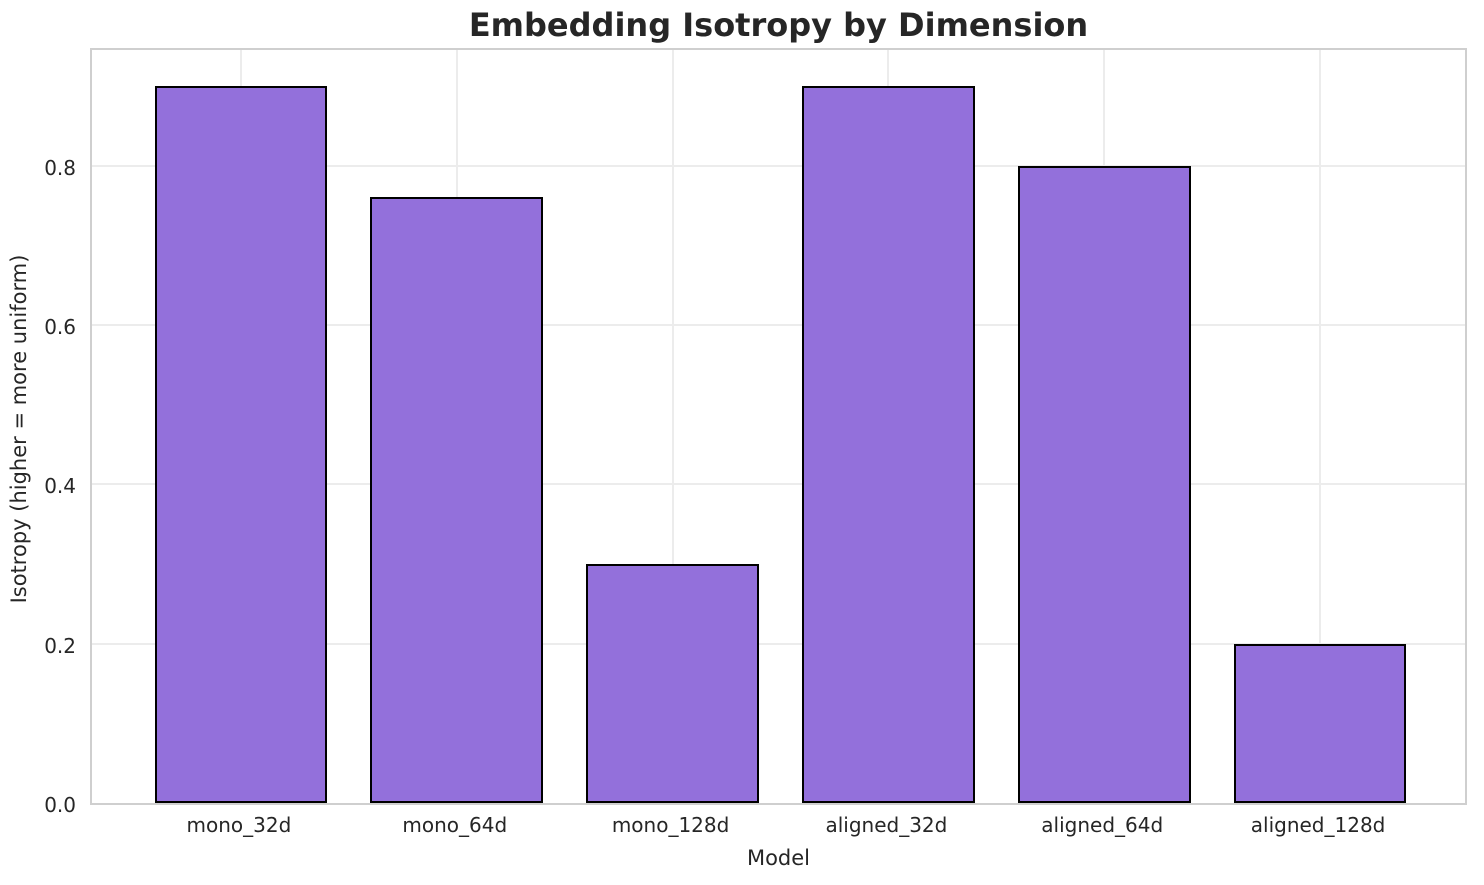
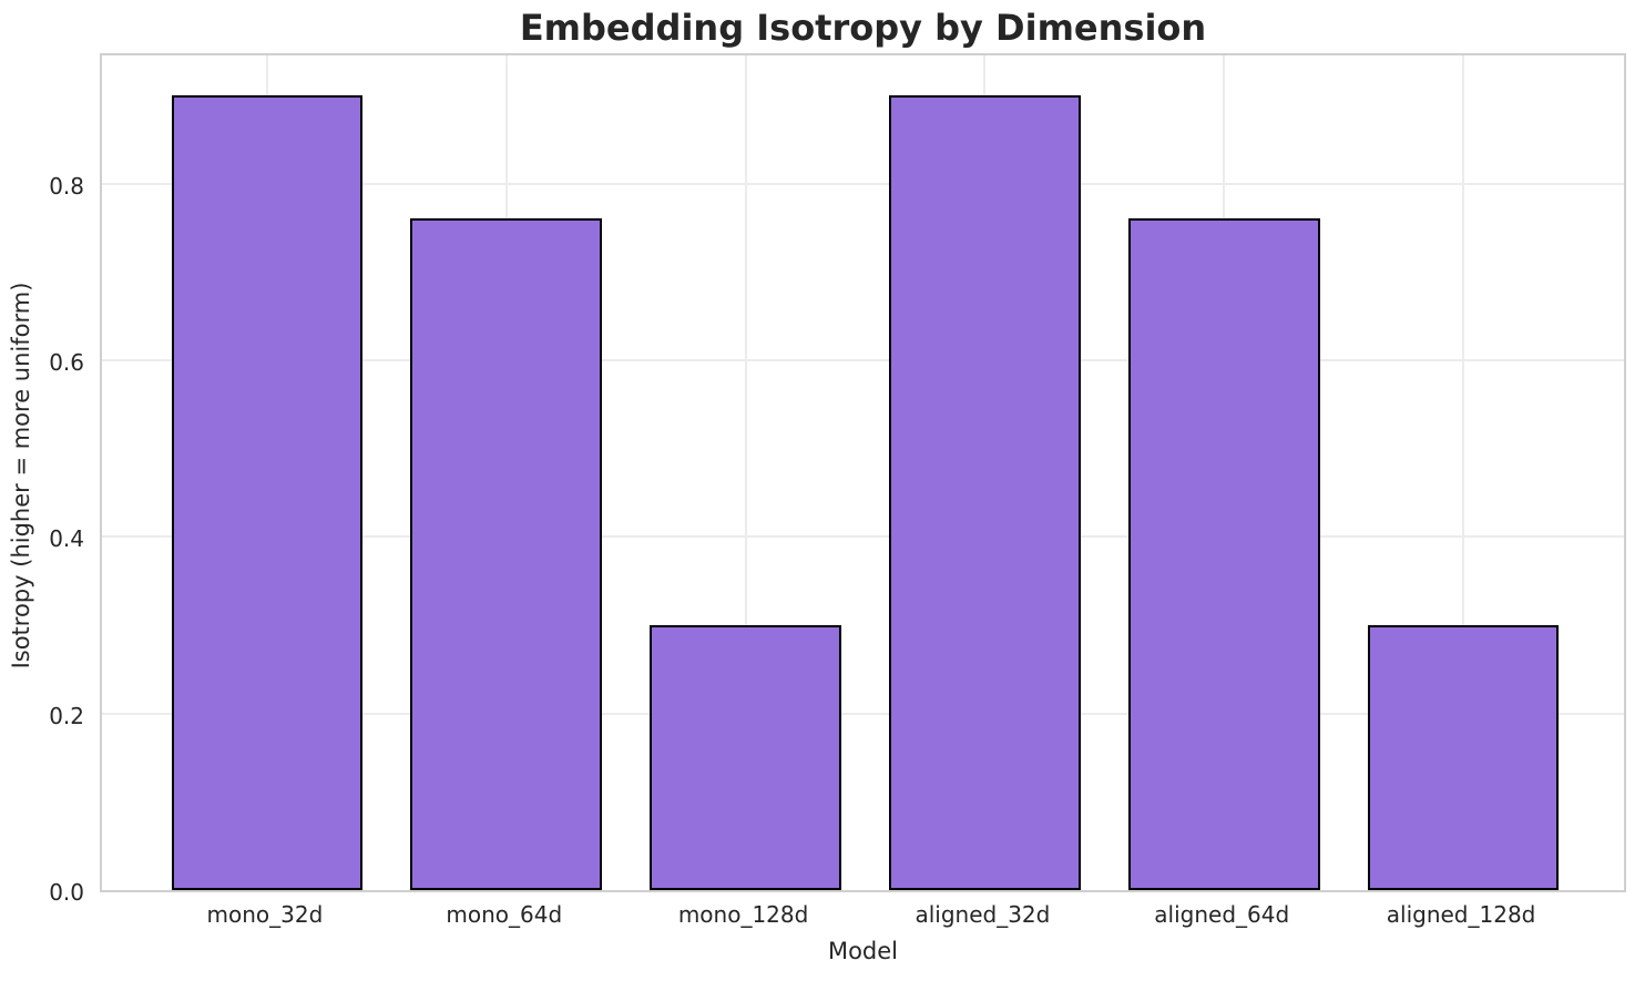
aligned_64d: 0.80 -> 0.76
aligned_128d: 0.20 -> 0.30
